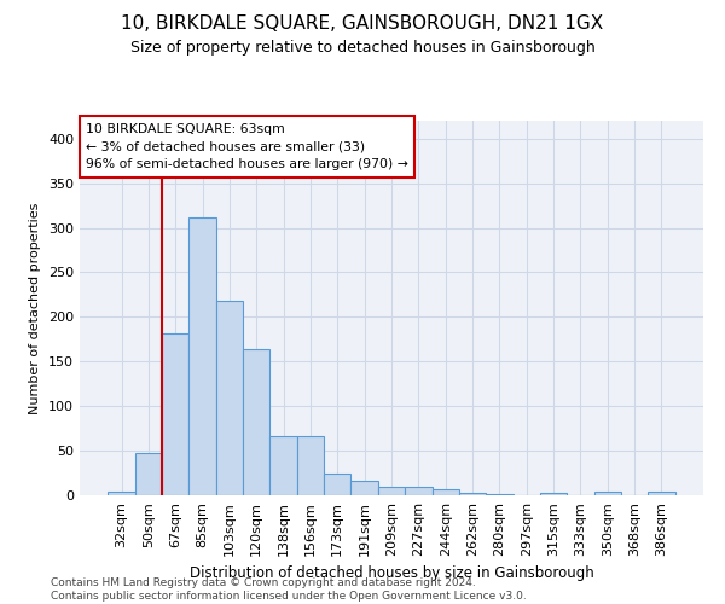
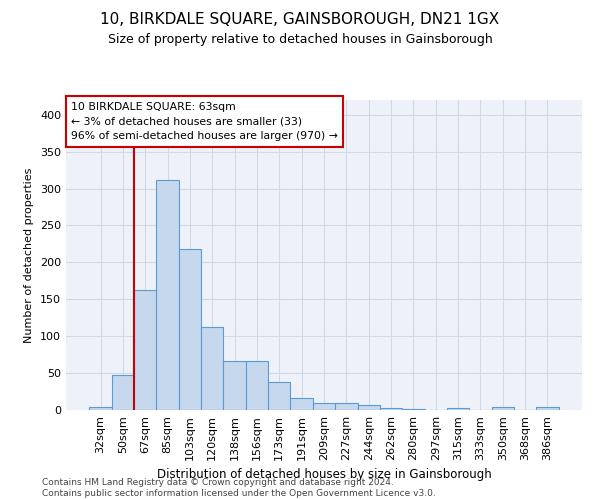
67sqm: 182 -> 163
120sqm: 164 -> 113
173sqm: 24 -> 38
